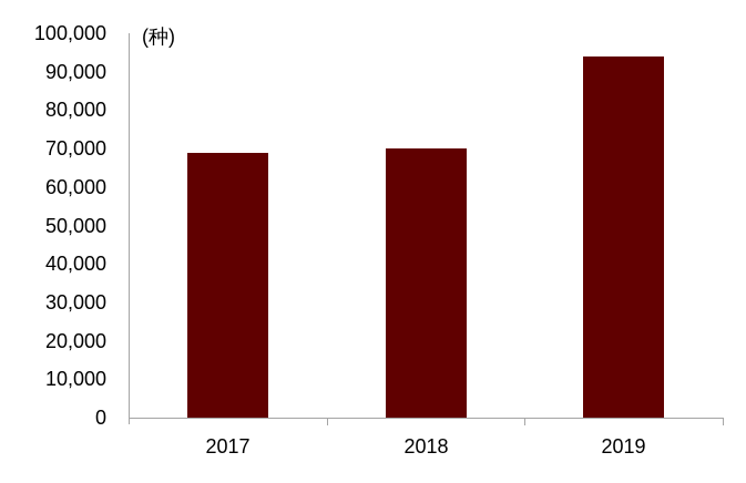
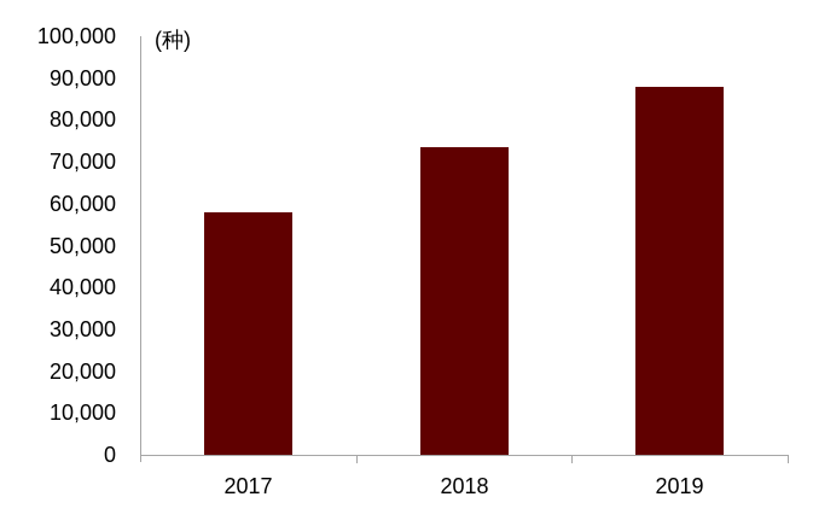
2017: 69000 -> 58000
2018: 70000 -> 74000
2019: 94000 -> 88000
